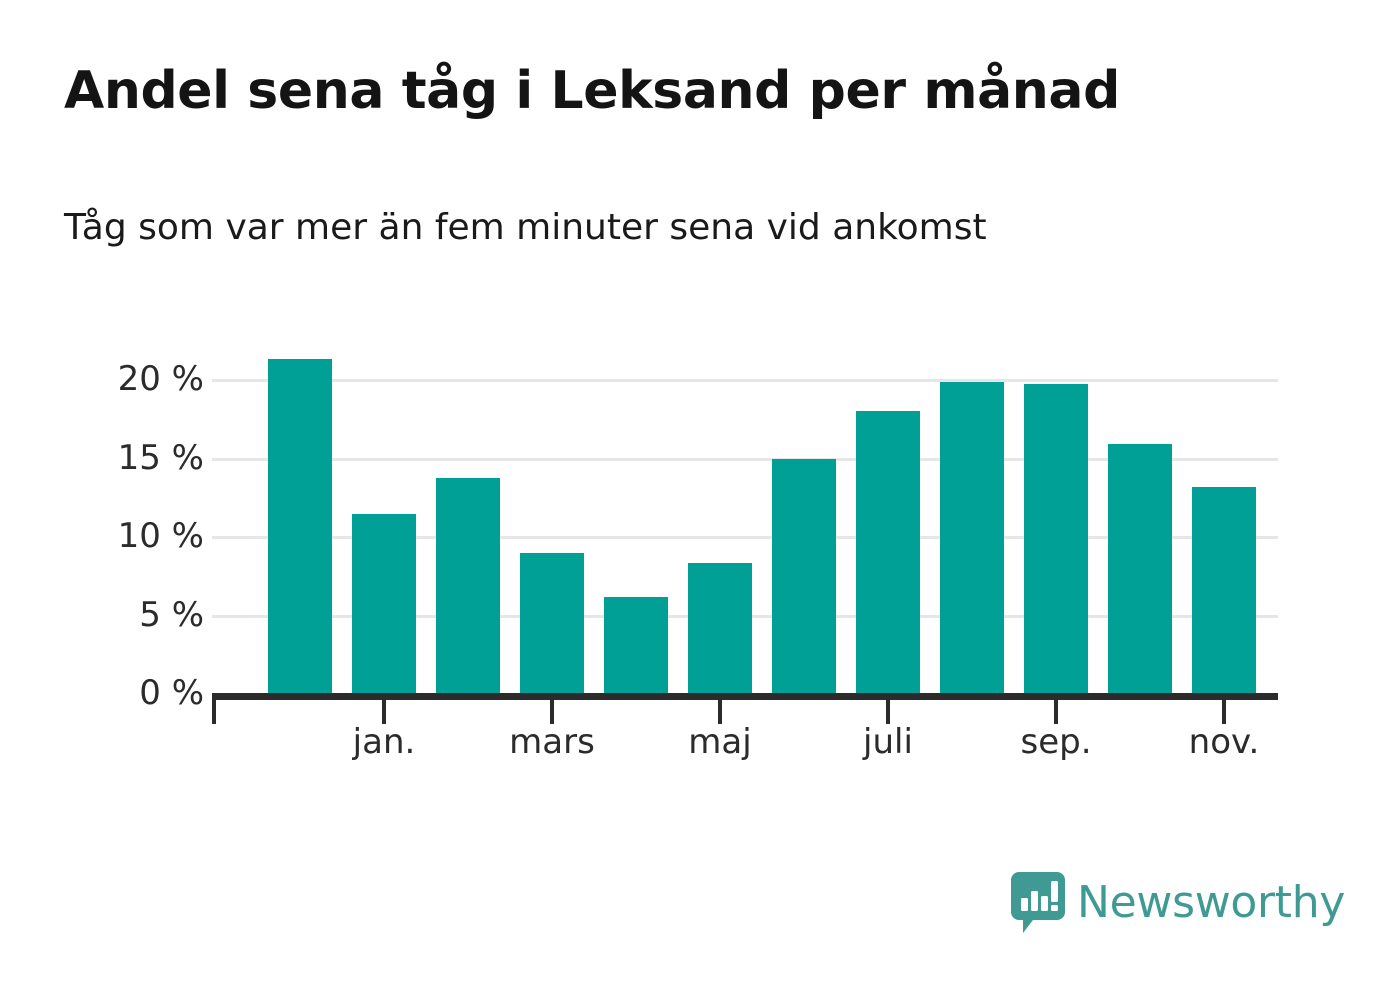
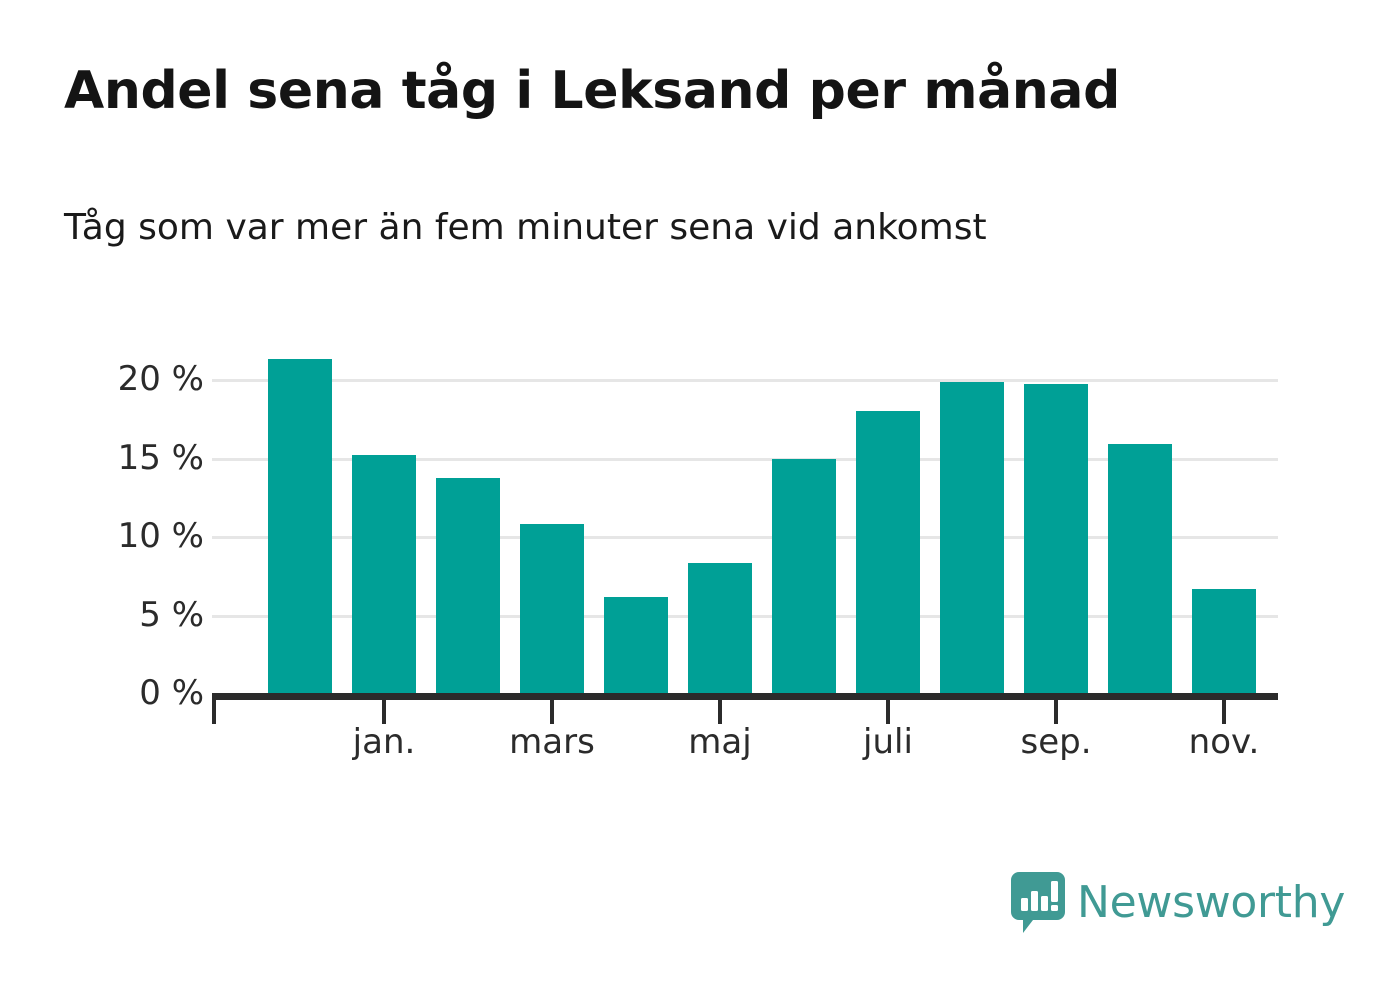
jan.: 11.4% -> 15.2%
mars: 8.9% -> 10.8%
nov.: 13.1% -> 6.6%
